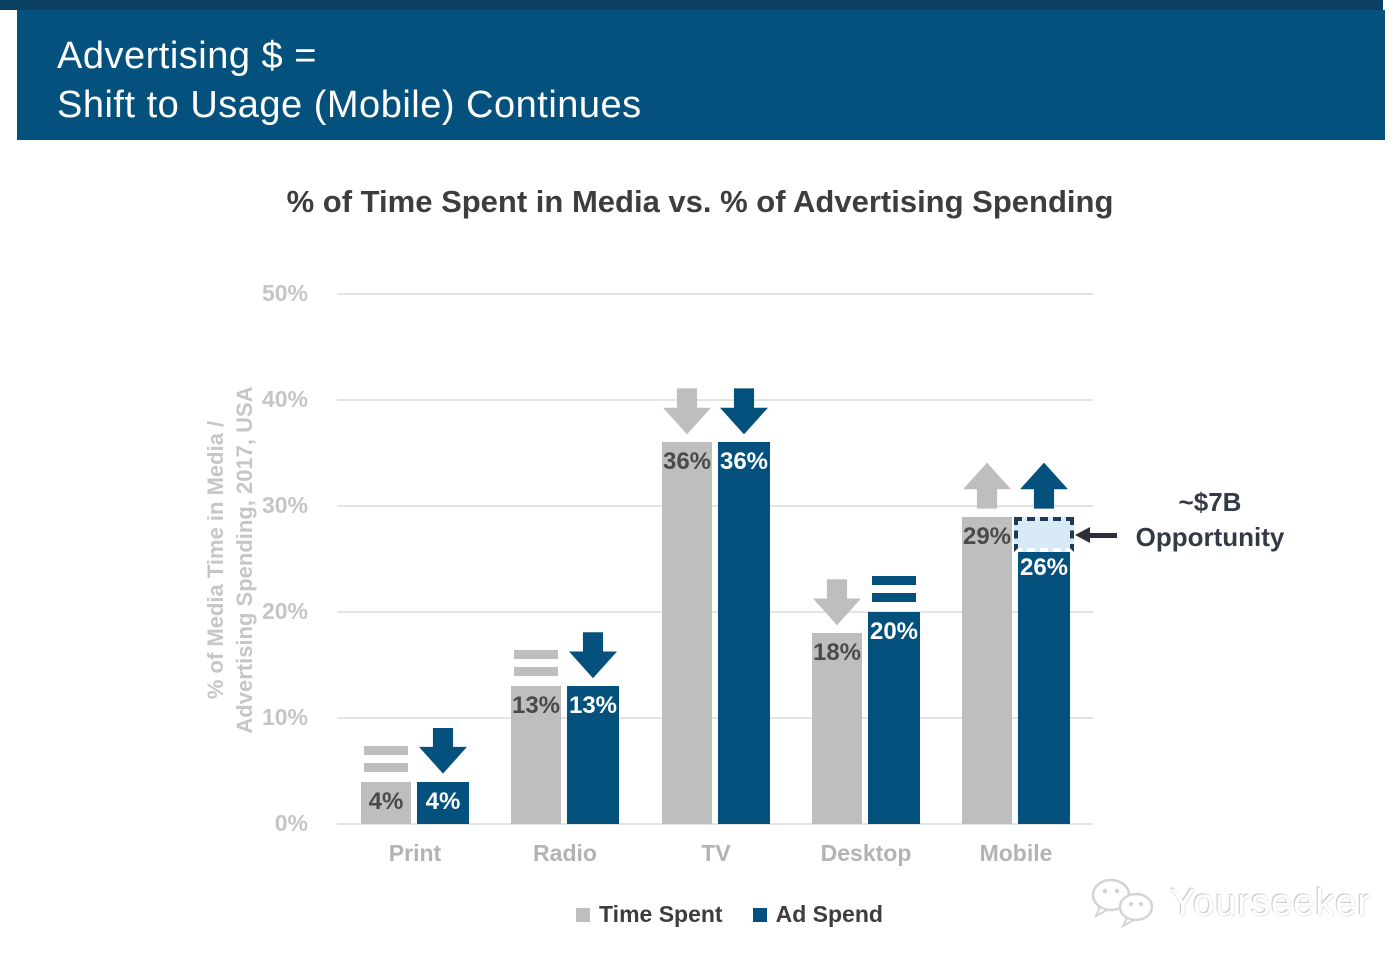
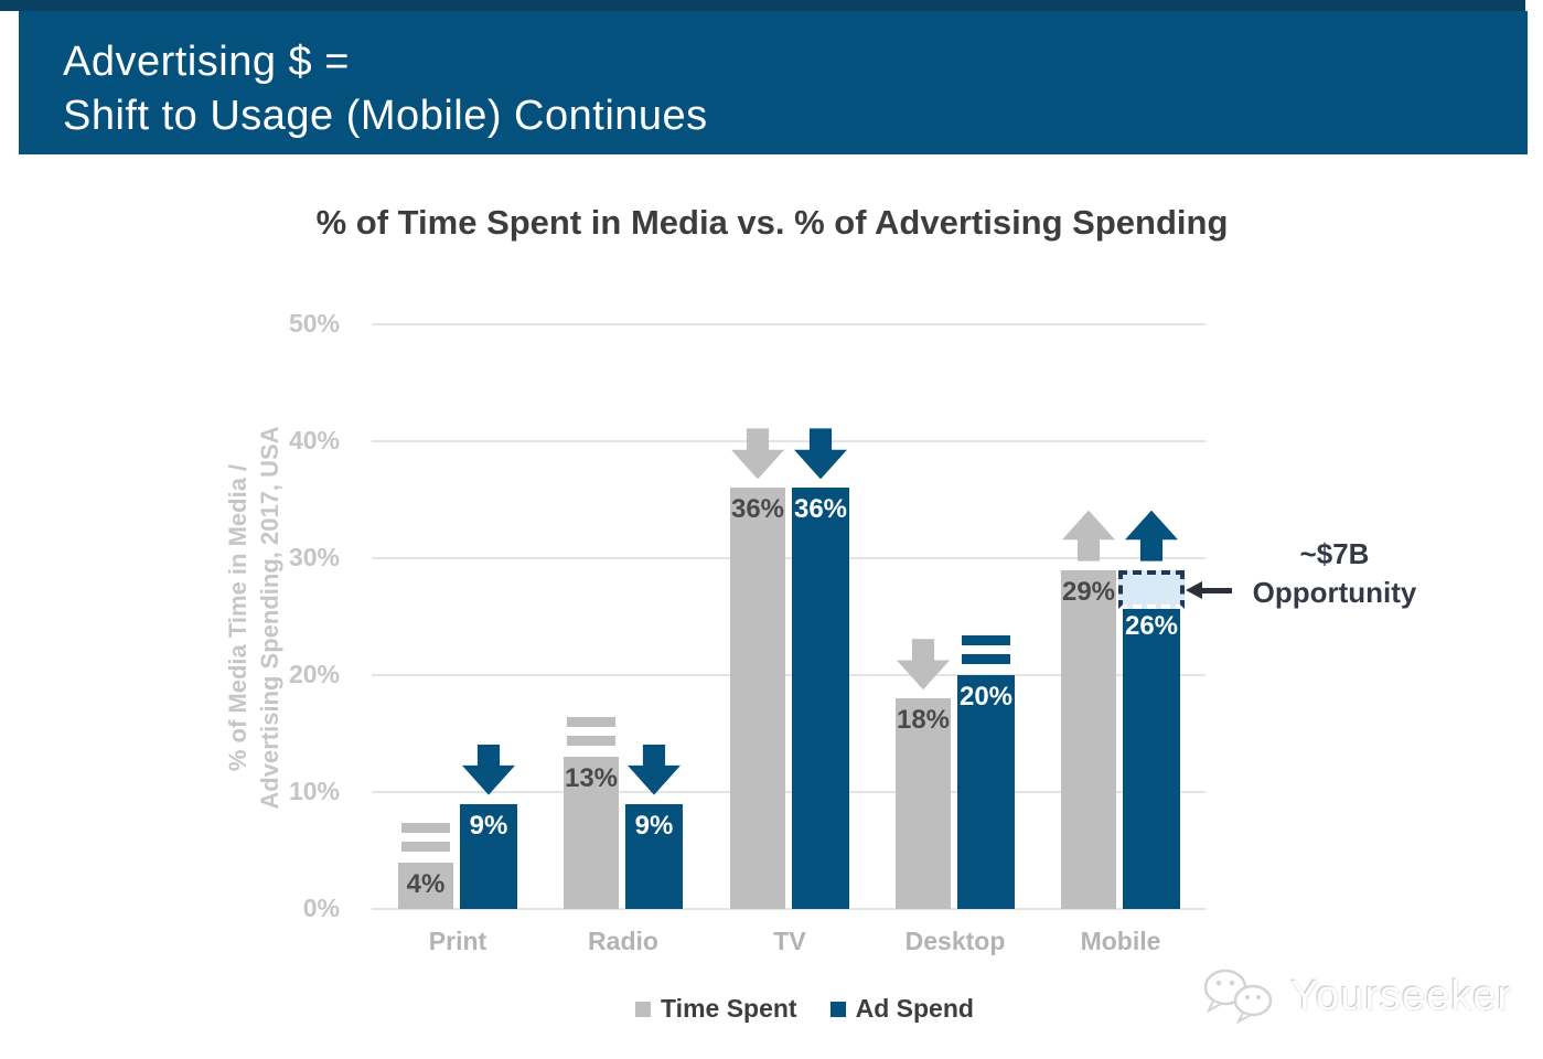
Ad Spend/Print: 4% -> 9%
Ad Spend/Radio: 13% -> 9%
